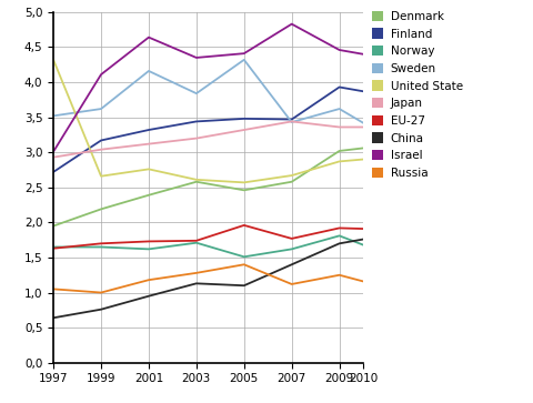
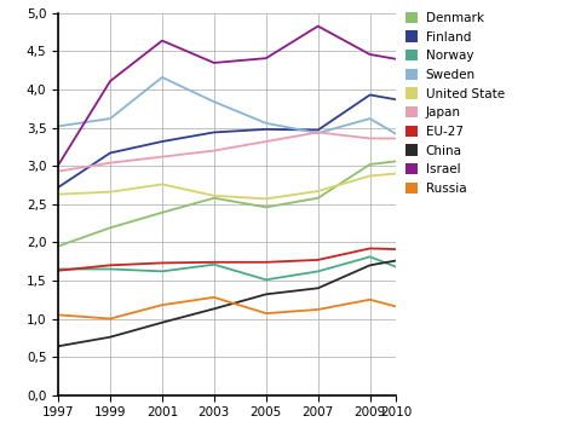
United State/1997: 4,32 -> 2,63
Sweden/2005: 4,32 -> 3,56
EU-27/2005: 1,96 -> 1,74
China/2005: 1,10 -> 1,32
Russia/2005: 1,40 -> 1,07
